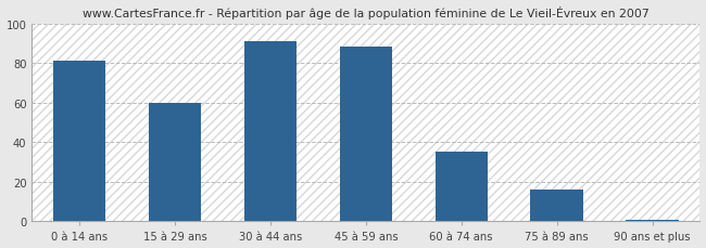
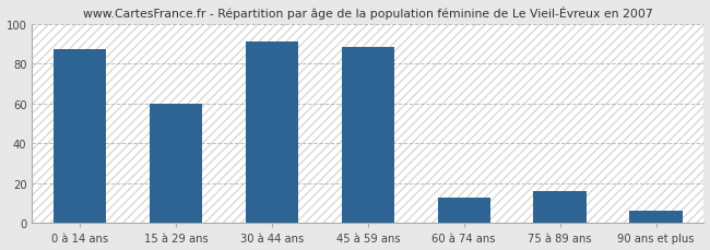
0 à 14 ans: 81 -> 87
60 à 74 ans: 35 -> 13
90 ans et plus: 1 -> 6
